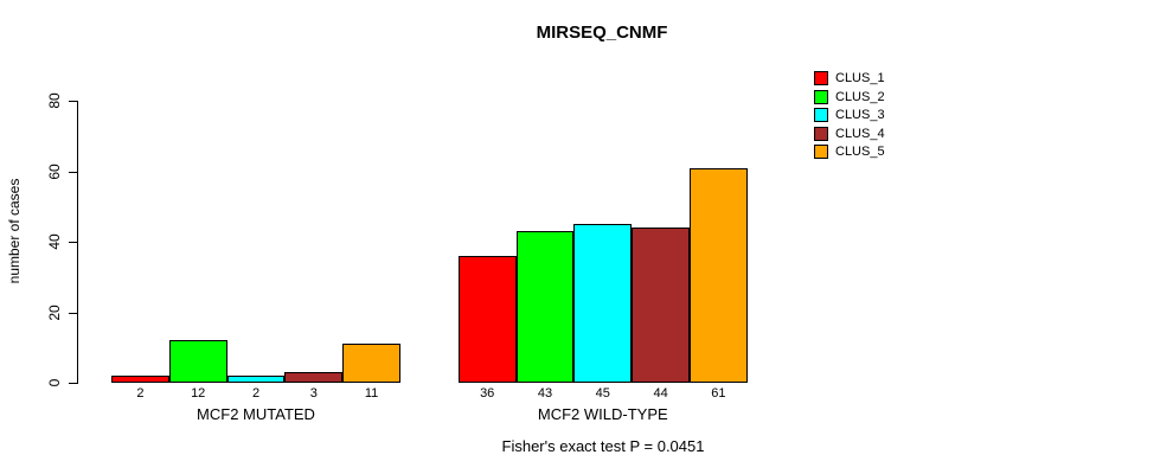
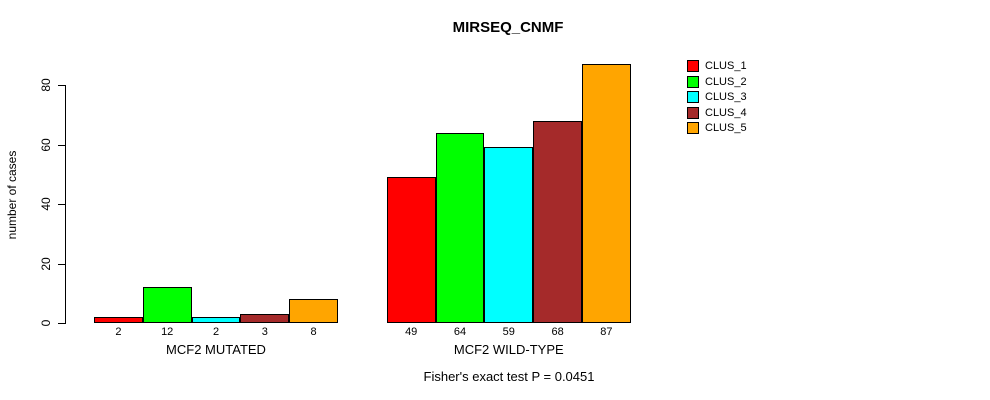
CLUS_5/MCF2 MUTATED: 11 -> 8
CLUS_1/MCF2 WILD-TYPE: 36 -> 49
CLUS_2/MCF2 WILD-TYPE: 43 -> 64
CLUS_3/MCF2 WILD-TYPE: 45 -> 59
CLUS_4/MCF2 WILD-TYPE: 44 -> 68
CLUS_5/MCF2 WILD-TYPE: 61 -> 87
